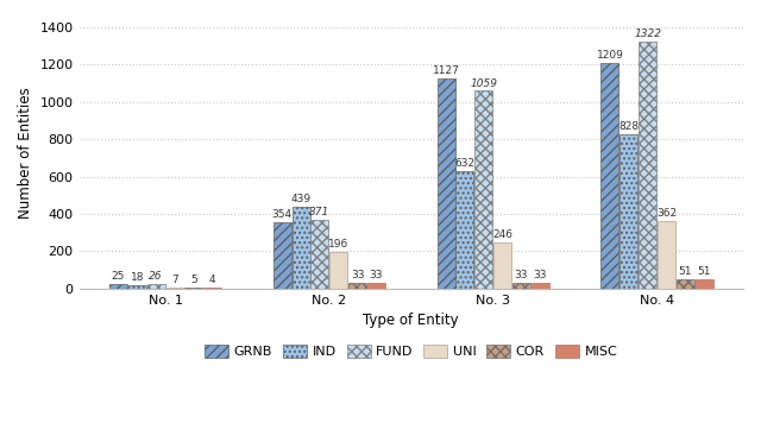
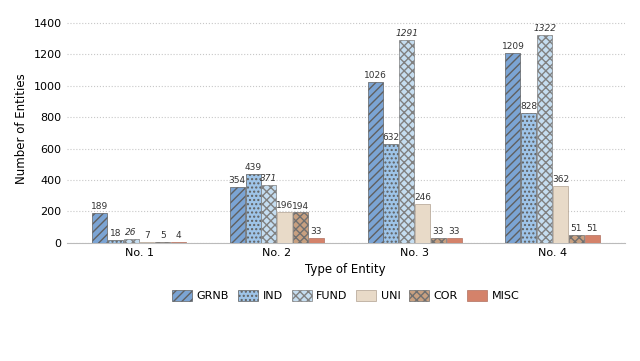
GRNB/No. 1: 25 -> 189
COR/No. 2: 33 -> 194
GRNB/No. 3: 1127 -> 1026
FUND/No. 3: 1059 -> 1291
